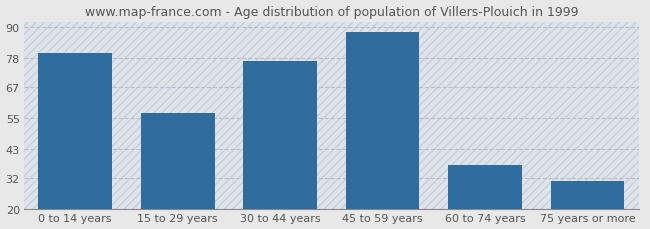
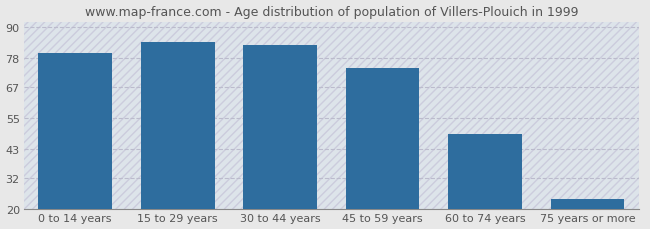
15 to 29 years: 57 -> 84
30 to 44 years: 77 -> 83
45 to 59 years: 88 -> 74
60 to 74 years: 37 -> 49
75 years or more: 31 -> 24
